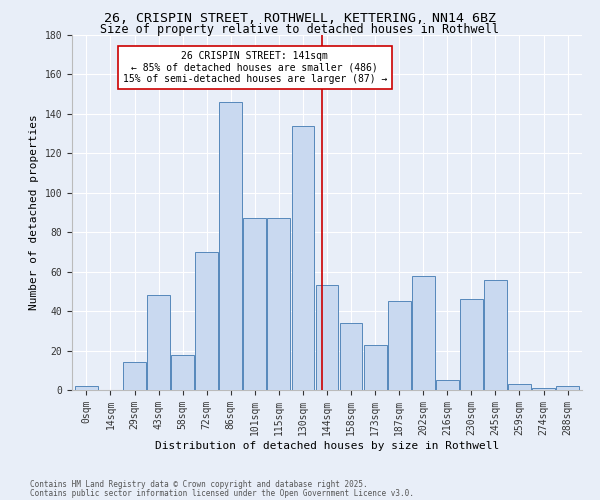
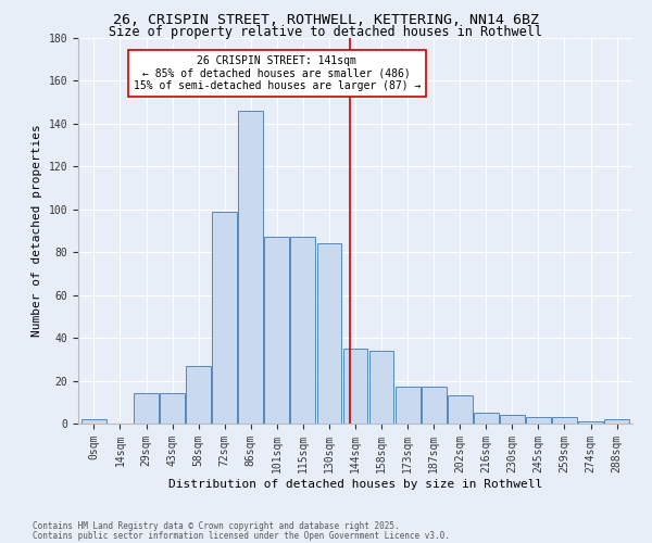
43sqm: 48 -> 14
58sqm: 18 -> 27
72sqm: 70 -> 99
130sqm: 134 -> 84
144sqm: 53 -> 35
173sqm: 23 -> 17
187sqm: 45 -> 17
202sqm: 58 -> 13
230sqm: 46 -> 4
245sqm: 56 -> 3
